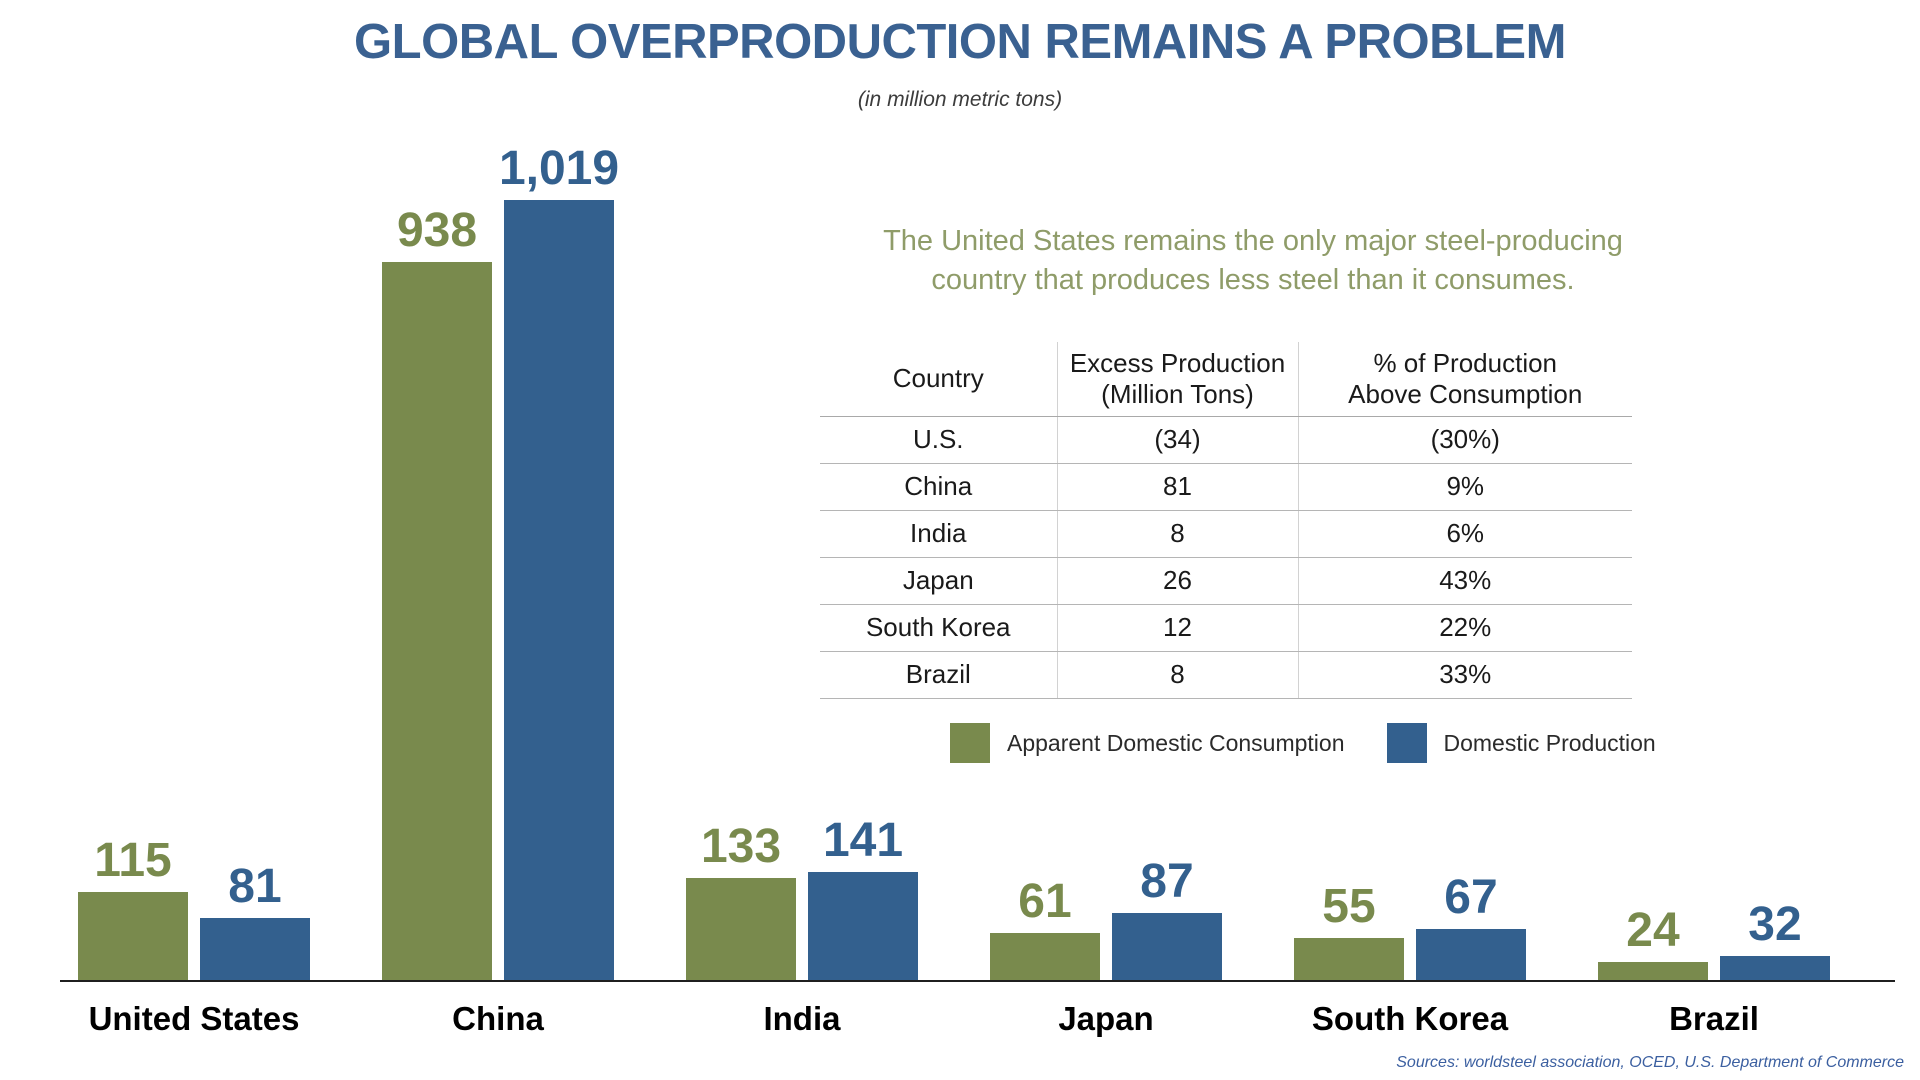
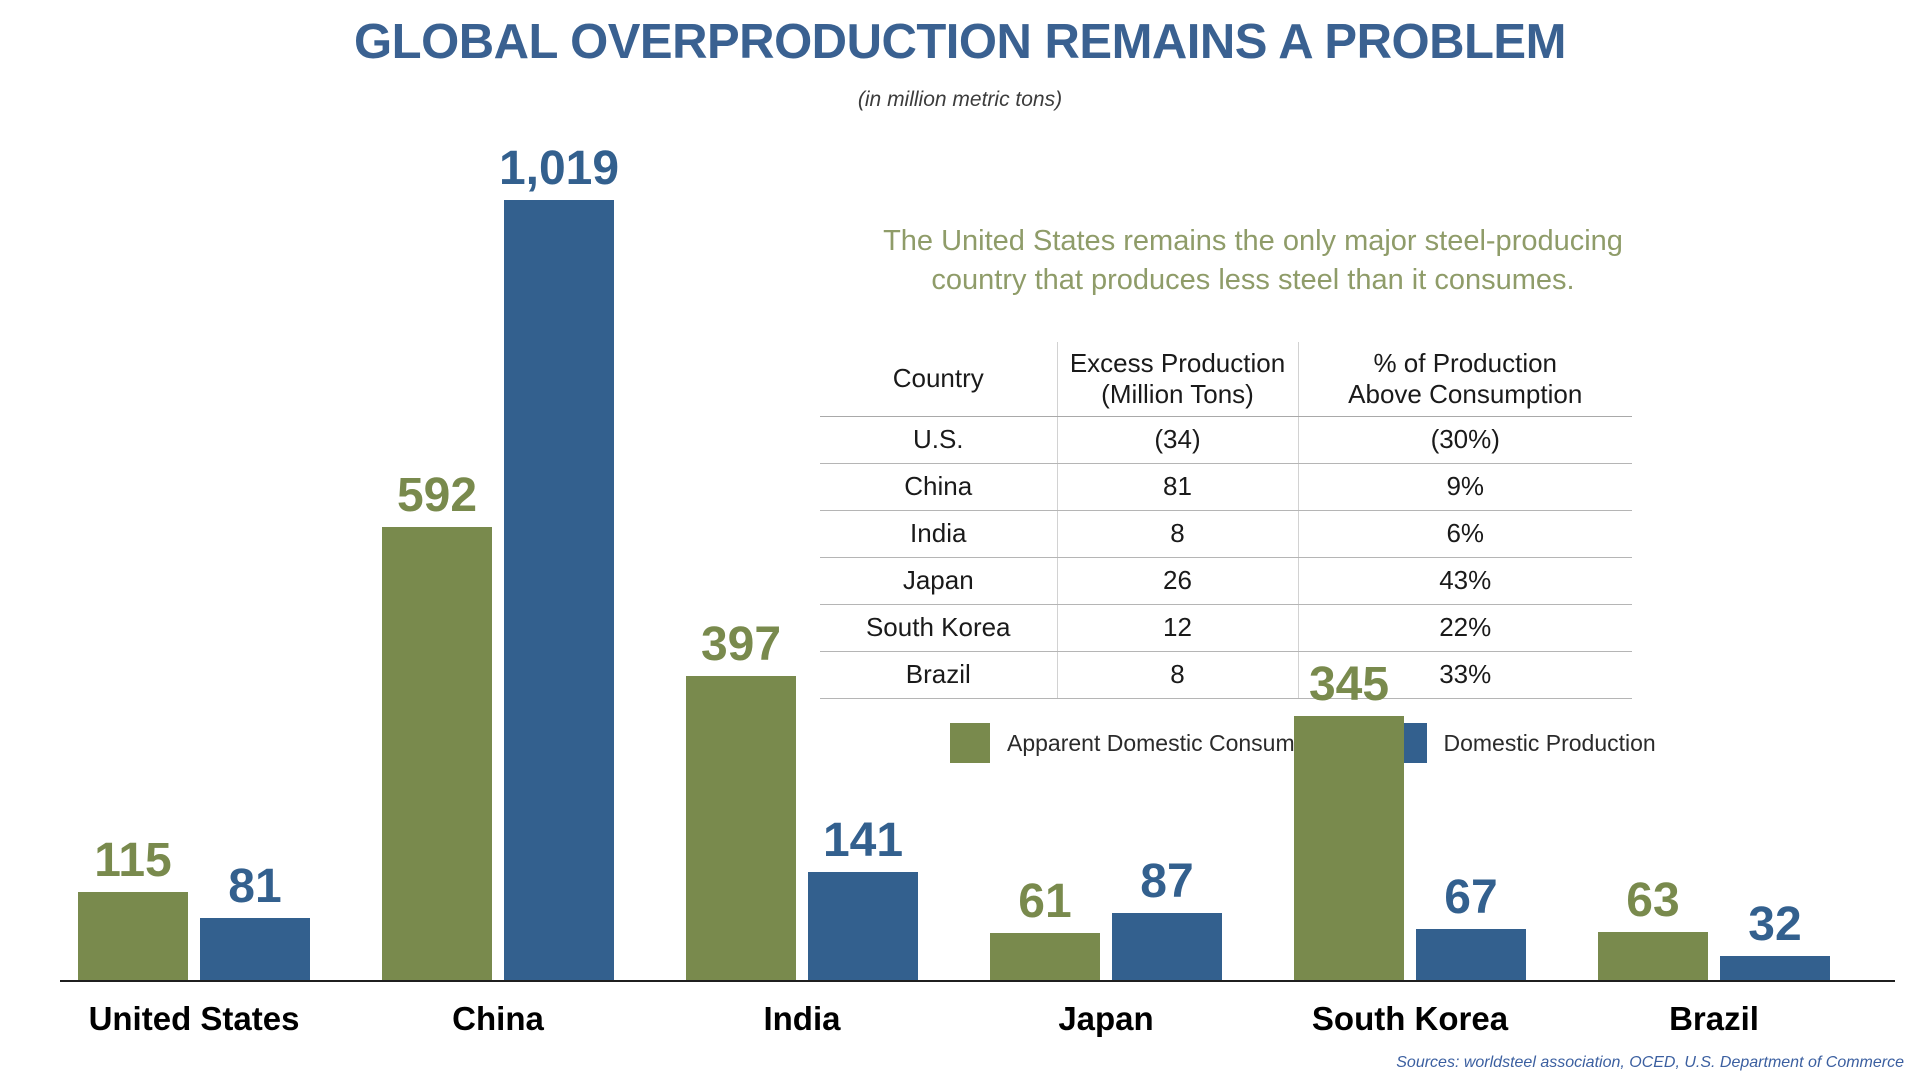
Apparent Domestic Consumption/China: 938 -> 592
Apparent Domestic Consumption/India: 133 -> 397
Apparent Domestic Consumption/South Korea: 55 -> 345
Apparent Domestic Consumption/Brazil: 24 -> 63
